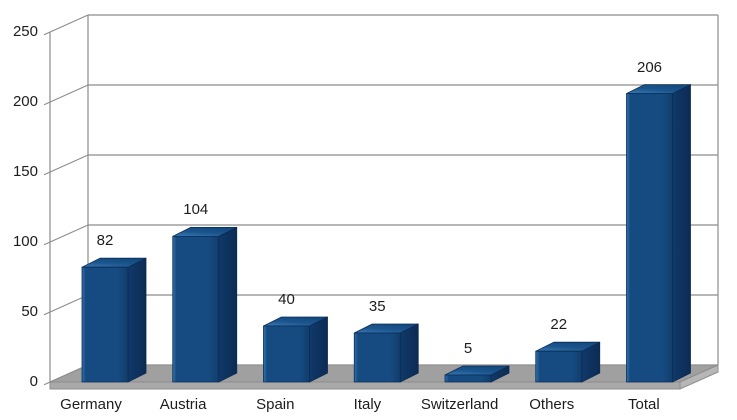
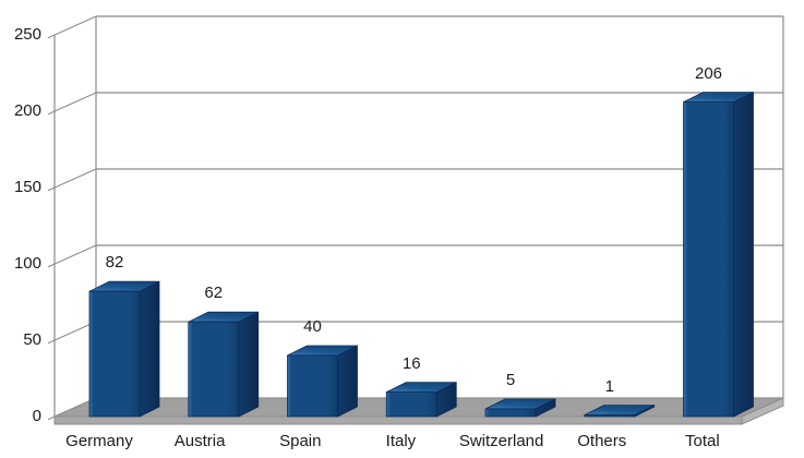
Austria: 104 -> 62
Italy: 35 -> 16
Others: 22 -> 1
